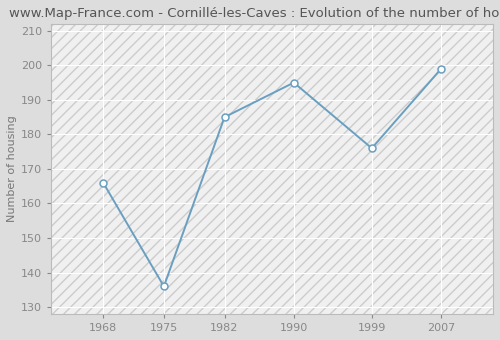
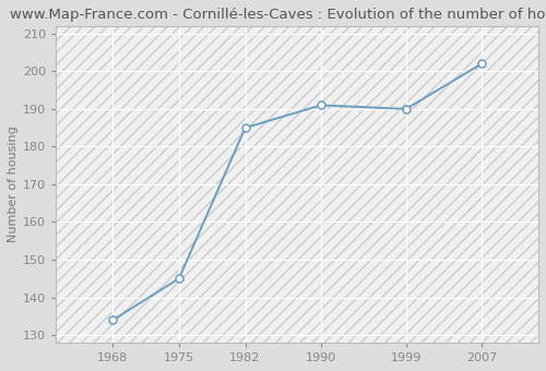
1968: 166 -> 134
1975: 136 -> 145
1990: 195 -> 191
1999: 176 -> 190
2007: 199 -> 202
